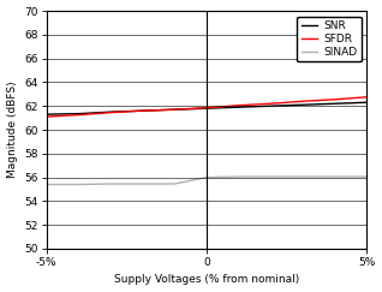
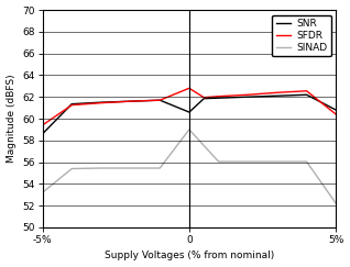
SNR/-5%: 61.3 -> 58.6
SFDR/-5%: 61.1 -> 59.4
SINAD/-5%: 55.4 -> 53.2
SNR/0: 61.8 -> 60.6
SFDR/0: 61.9 -> 62.8
SINAD/0: 56.0 -> 59.0
SNR/5%: 62.3 -> 60.8
SFDR/5%: 62.8 -> 60.4
SINAD/5%: 56.0 -> 52.2
